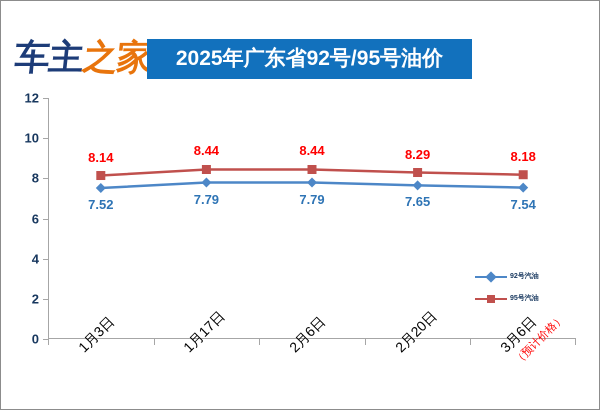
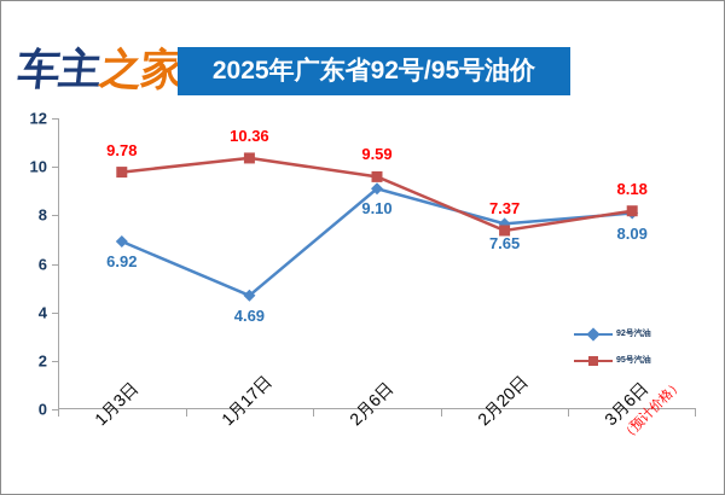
92号汽油/1月3日: 7.52 -> 6.92
95号汽油/1月3日: 8.14 -> 9.78
92号汽油/1月17日: 7.79 -> 4.69
95号汽油/1月17日: 8.44 -> 10.36
92号汽油/2月6日: 7.79 -> 9.10
95号汽油/2月6日: 8.44 -> 9.59
95号汽油/2月20日: 8.29 -> 7.37
92号汽油/3月6日: 7.54 -> 8.09
